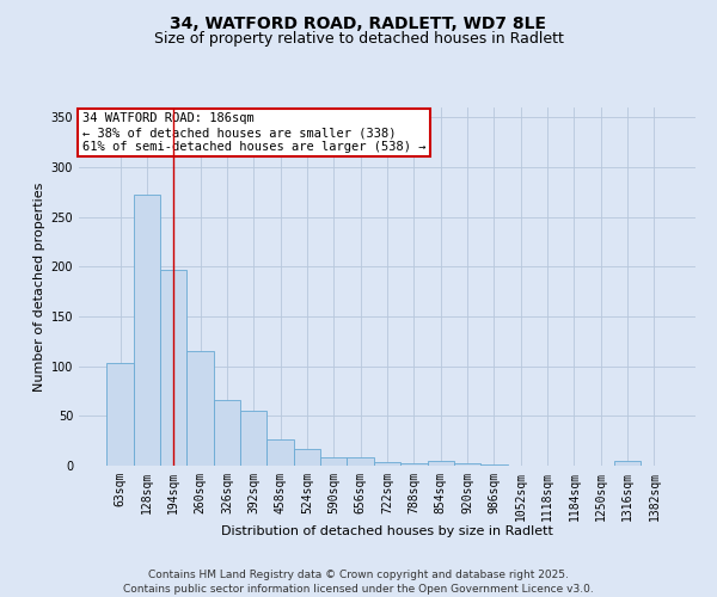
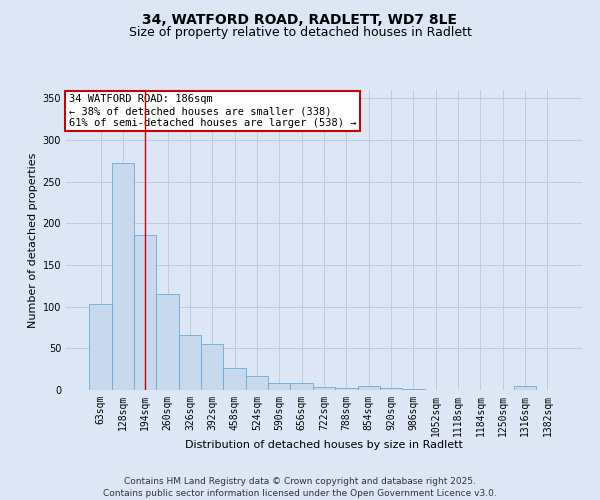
194sqm: 197 -> 186
